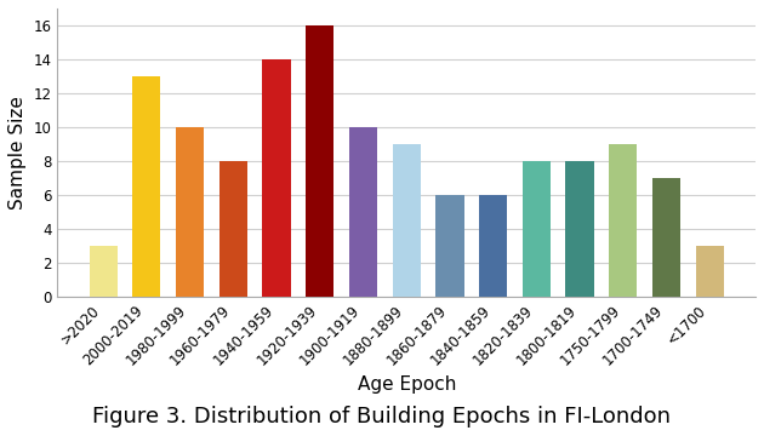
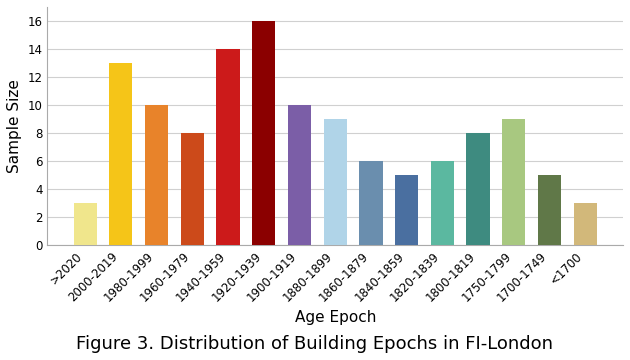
1840-1859: 6 -> 5
1820-1839: 8 -> 6
1700-1749: 7 -> 5
